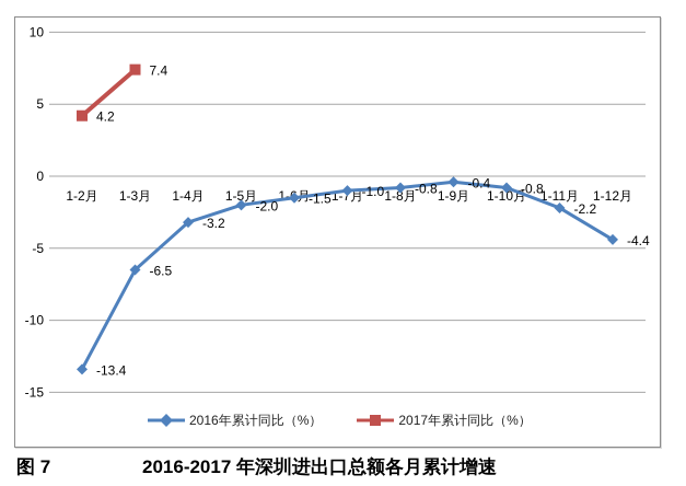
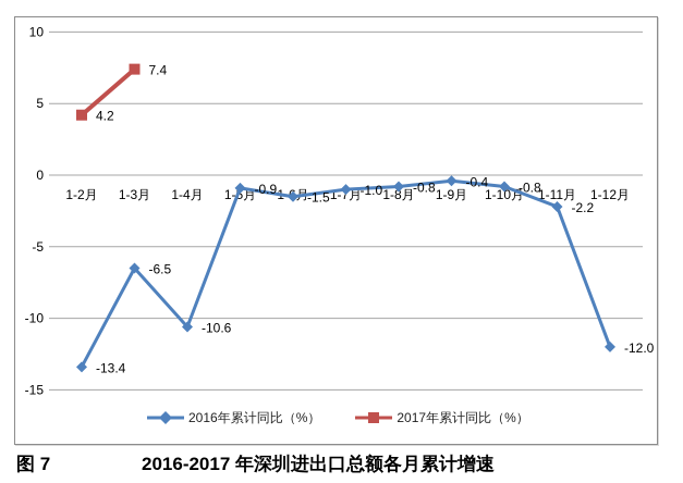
2016年累计同比（%）/1-4月: -3.2 -> -10.6
2016年累计同比（%）/1-5月: -2.0 -> -0.9
2016年累计同比（%）/1-12月: -4.4 -> -12.0
